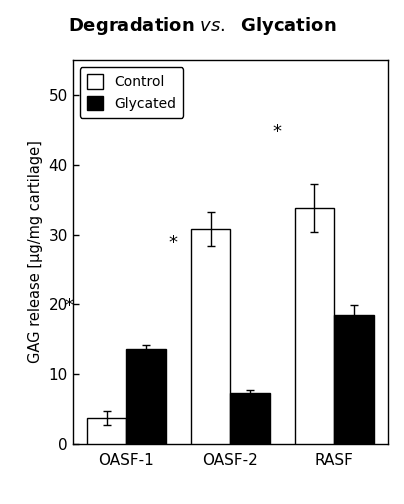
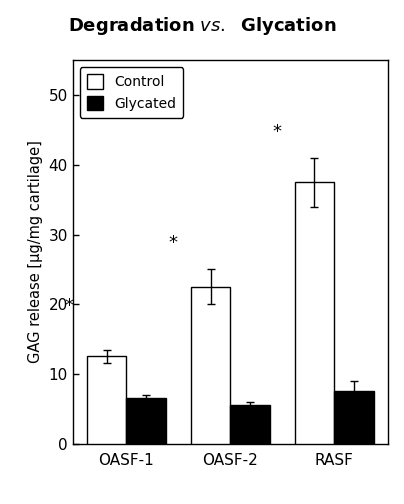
Control/OASF-1: 3.6 -> 12.5
Glycated/OASF-1: 13.6 -> 6.5
Control/OASF-2: 30.8 -> 22.5
Glycated/OASF-2: 7.2 -> 5.5
Control/RASF: 33.8 -> 37.5
Glycated/RASF: 18.4 -> 7.5
